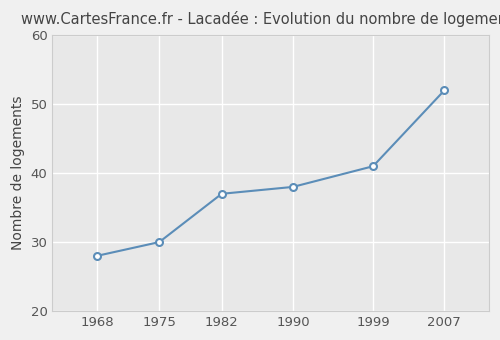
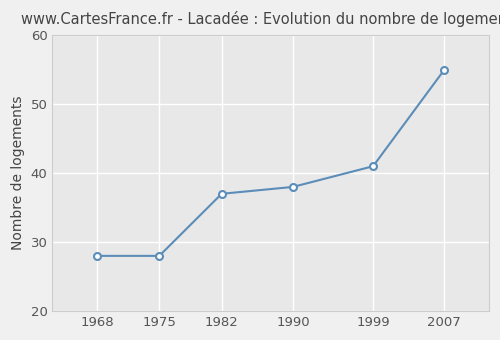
1975: 30 -> 28
2007: 52 -> 55
